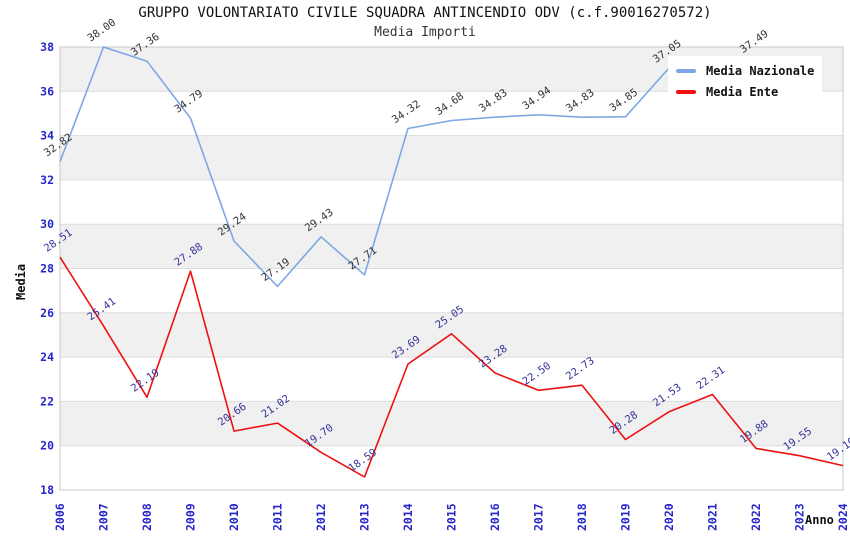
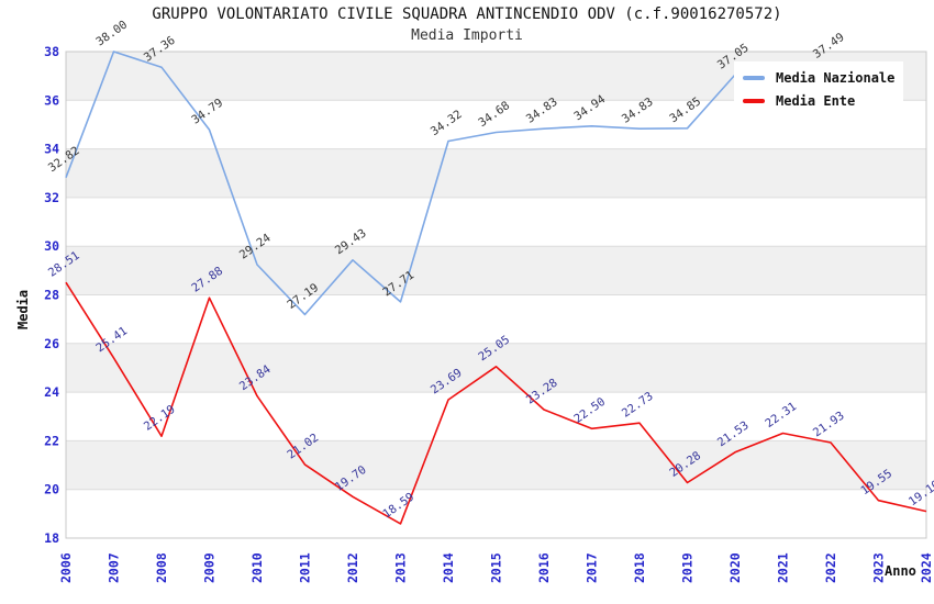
Media Ente/2010: 20.66 -> 23.84
Media Ente/2022: 19.88 -> 21.93
